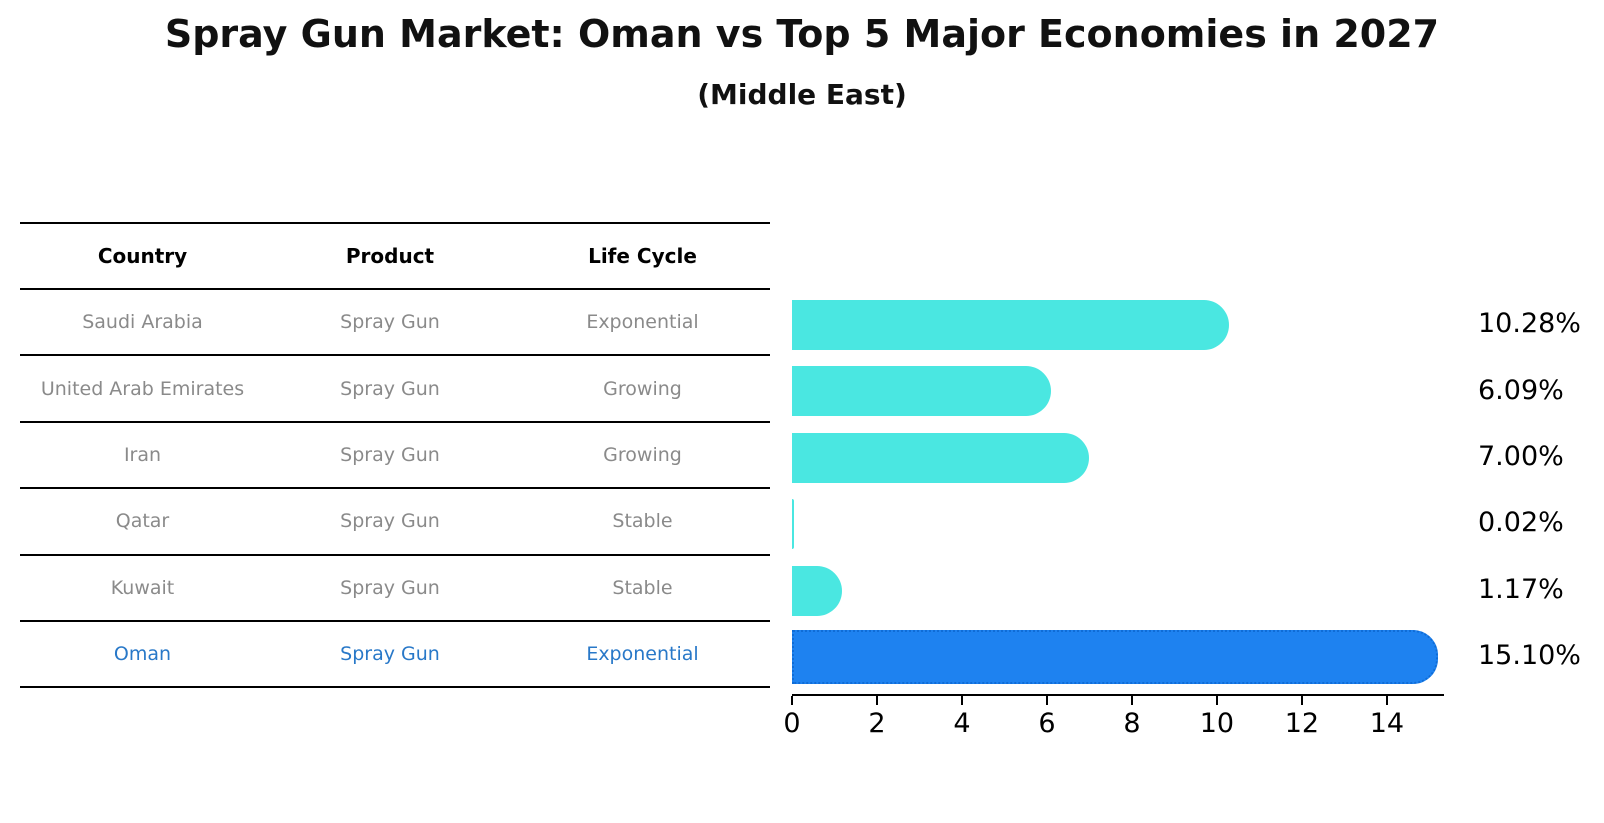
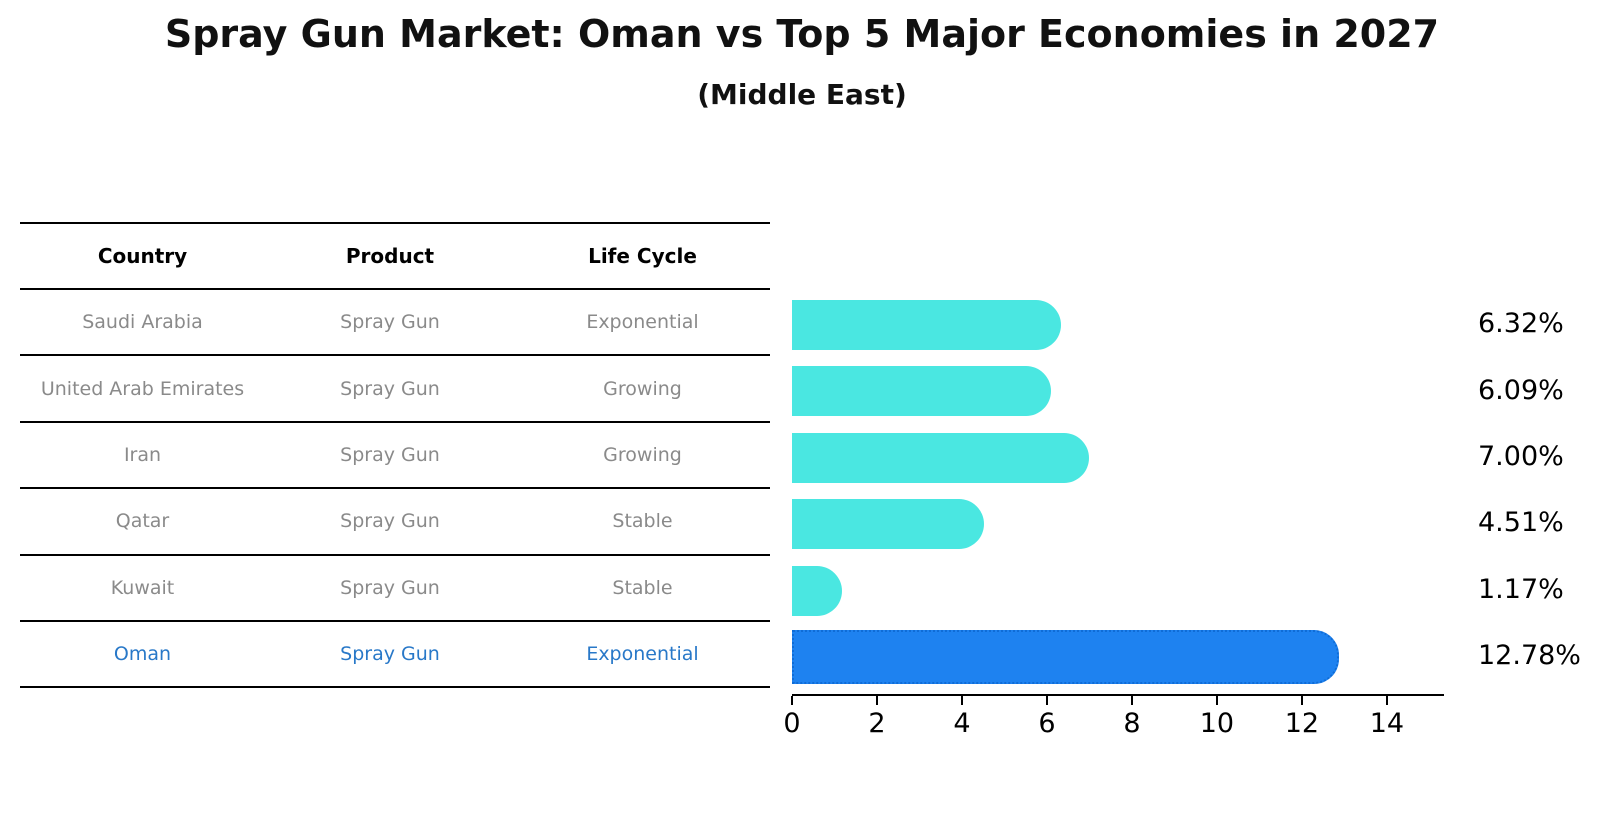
Saudi Arabia: 10.28% -> 6.32%
Qatar: 0.02% -> 4.51%
Oman: 15.10% -> 12.78%
